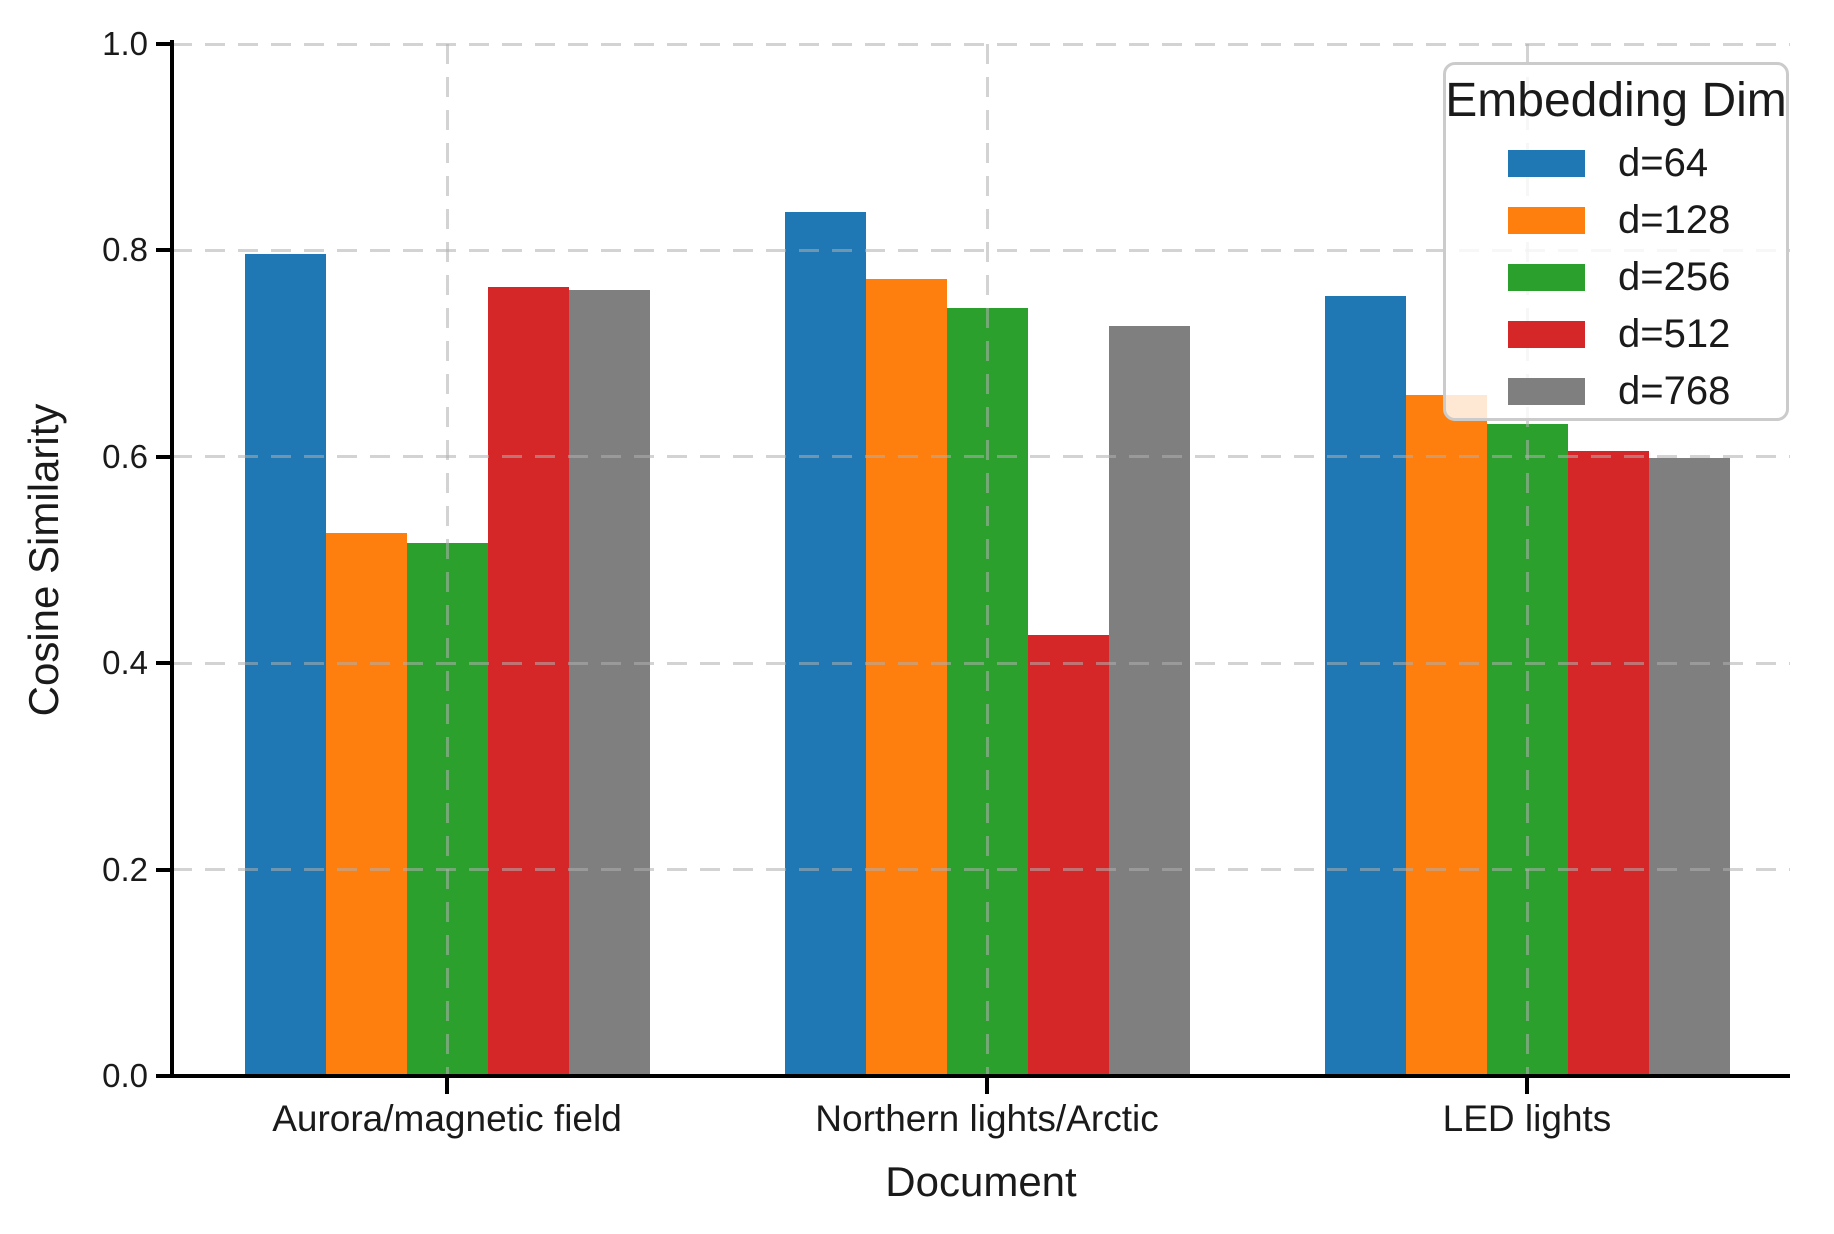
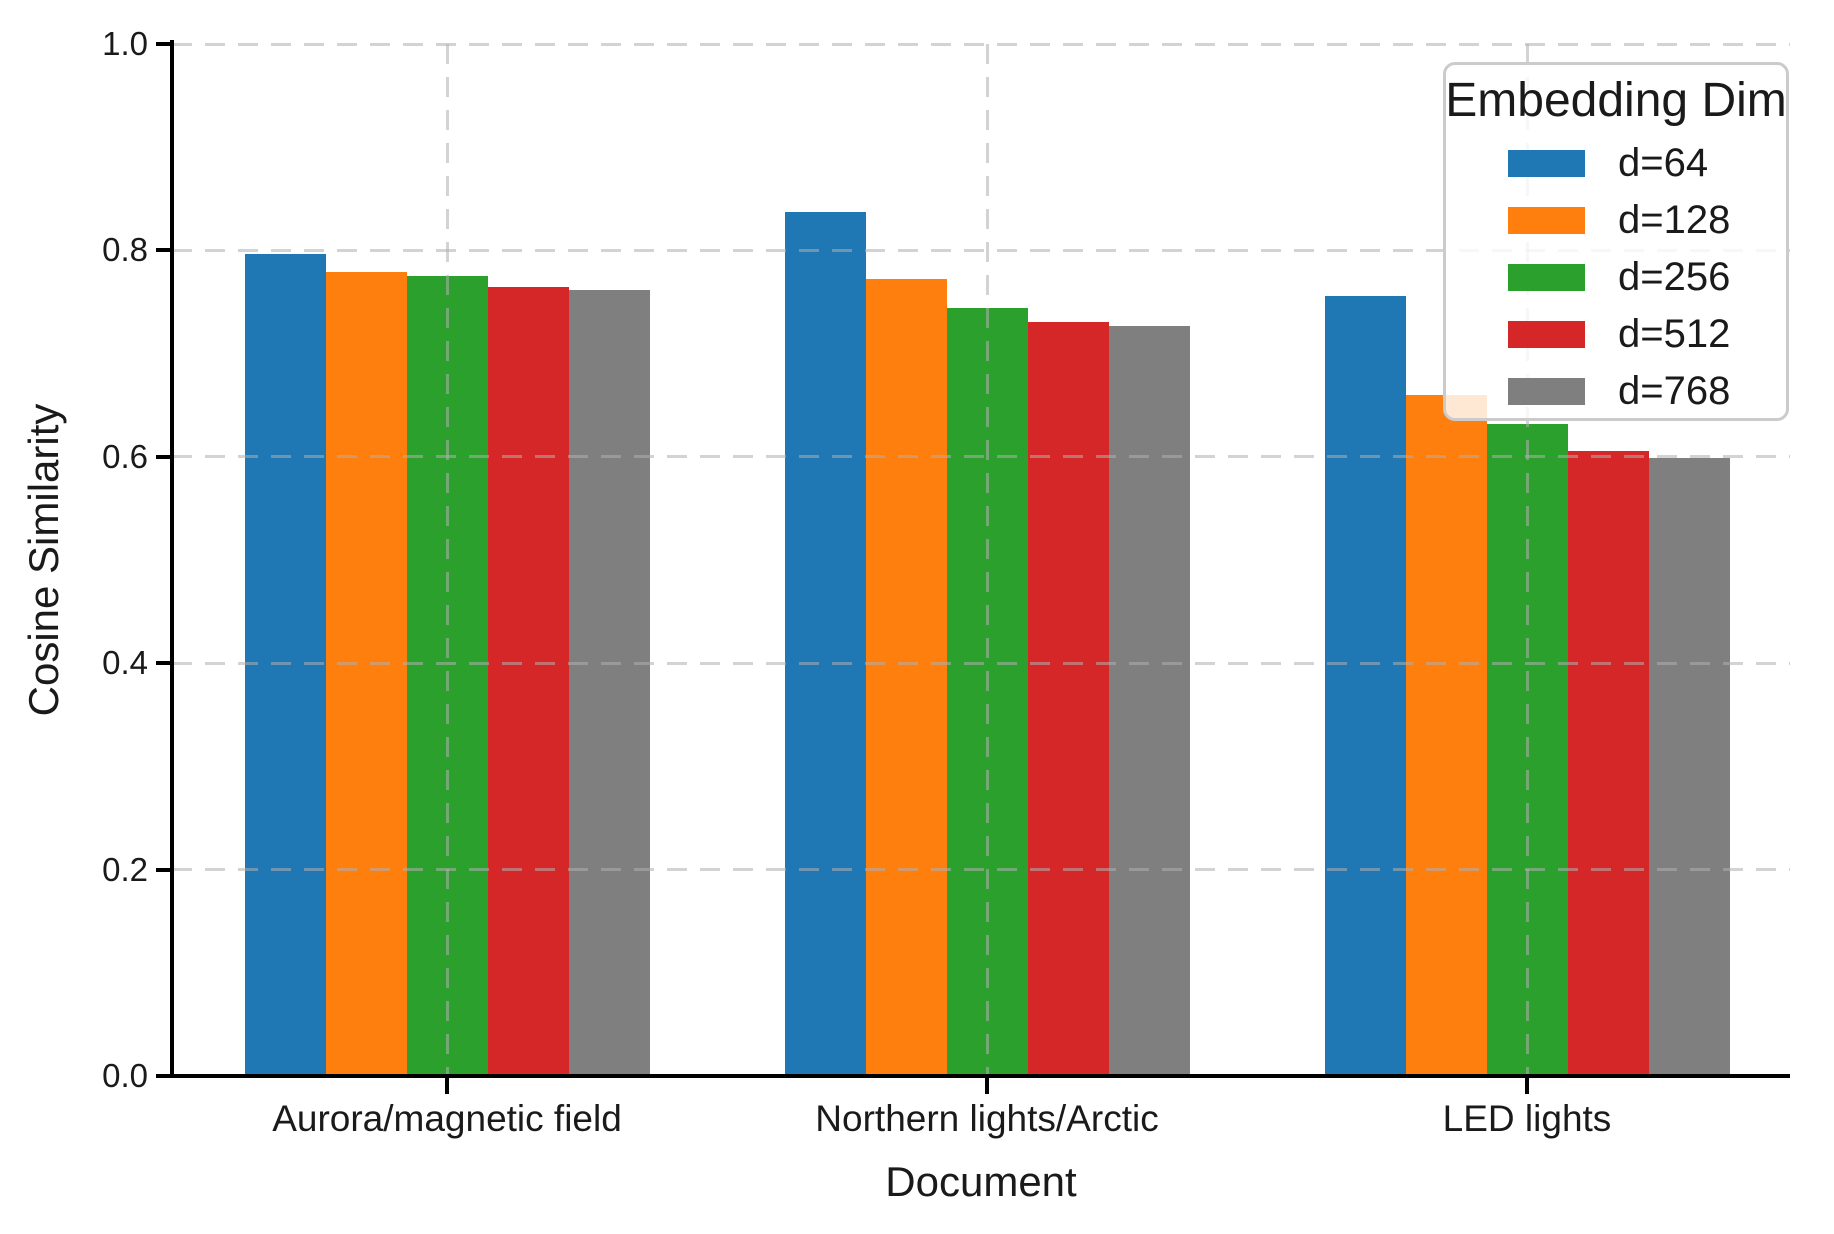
d=128/Aurora/magnetic field: 0.526 -> 0.779
d=256/Aurora/magnetic field: 0.517 -> 0.775
d=512/Northern lights/Arctic: 0.427 -> 0.731
